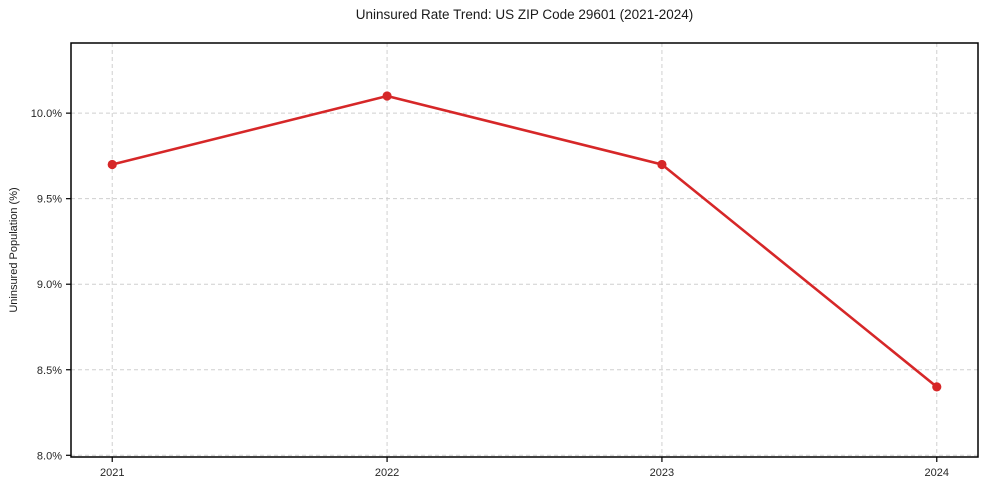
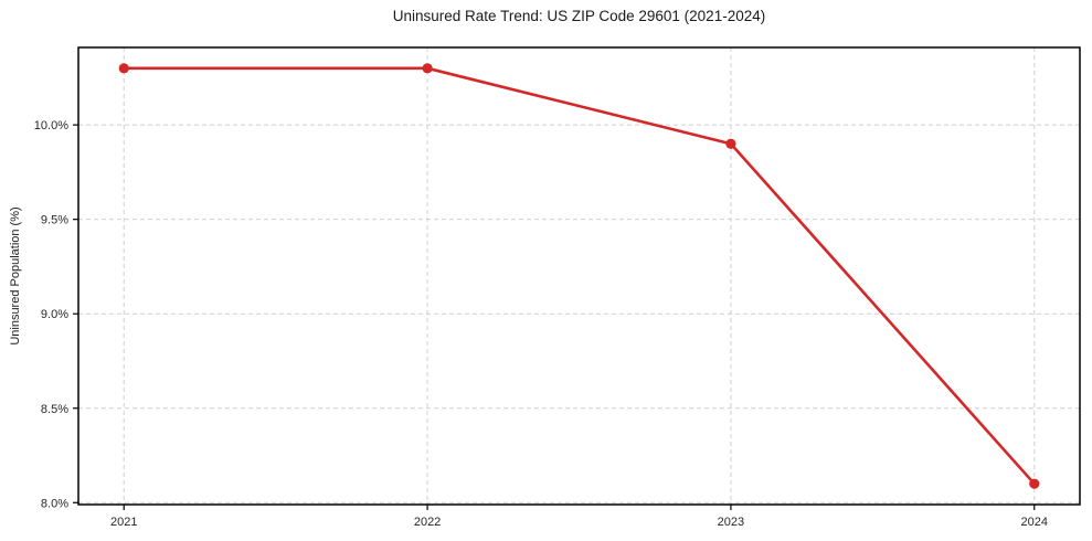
2021: 9.7% -> 10.3%
2022: 10.1% -> 10.3%
2023: 9.7% -> 9.9%
2024: 8.4% -> 8.1%
